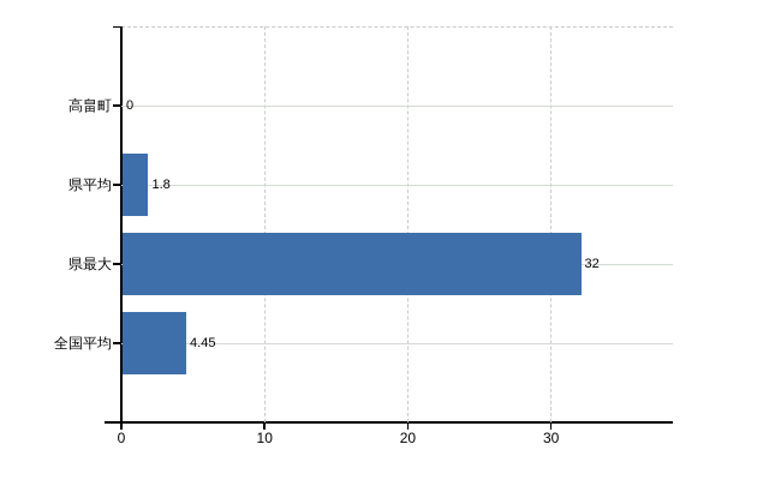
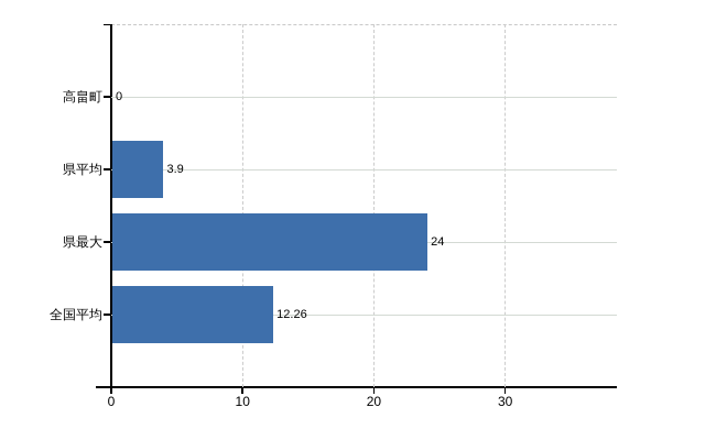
県平均: 1.8 -> 3.9
県最大: 32 -> 24
全国平均: 4.45 -> 12.26
